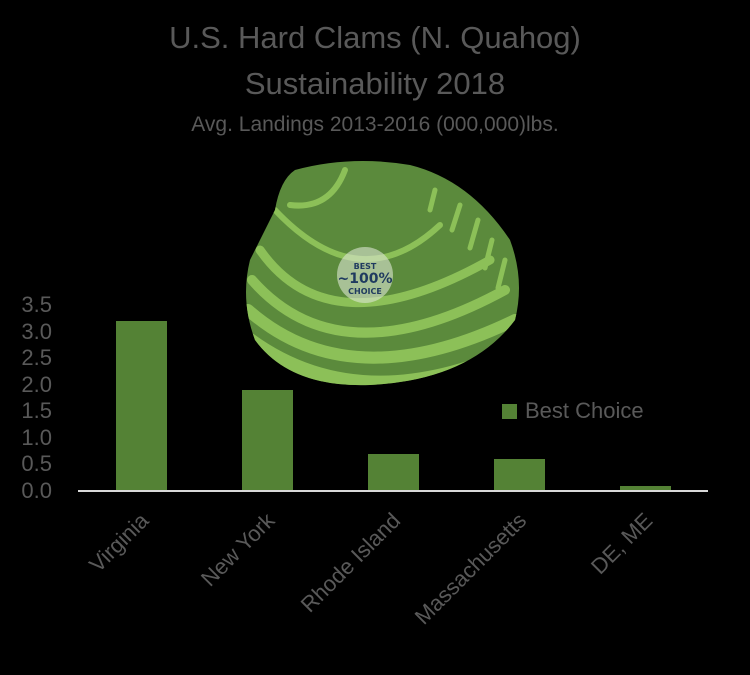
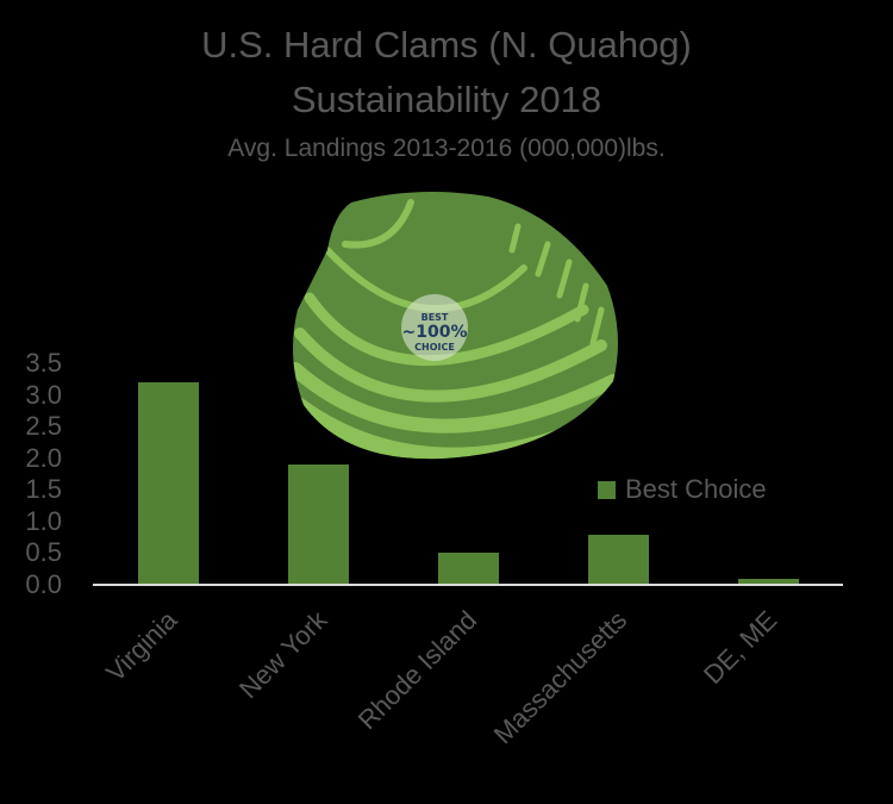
Rhode Island: 0.7 -> 0.5
Massachusetts: 0.6 -> 0.8
